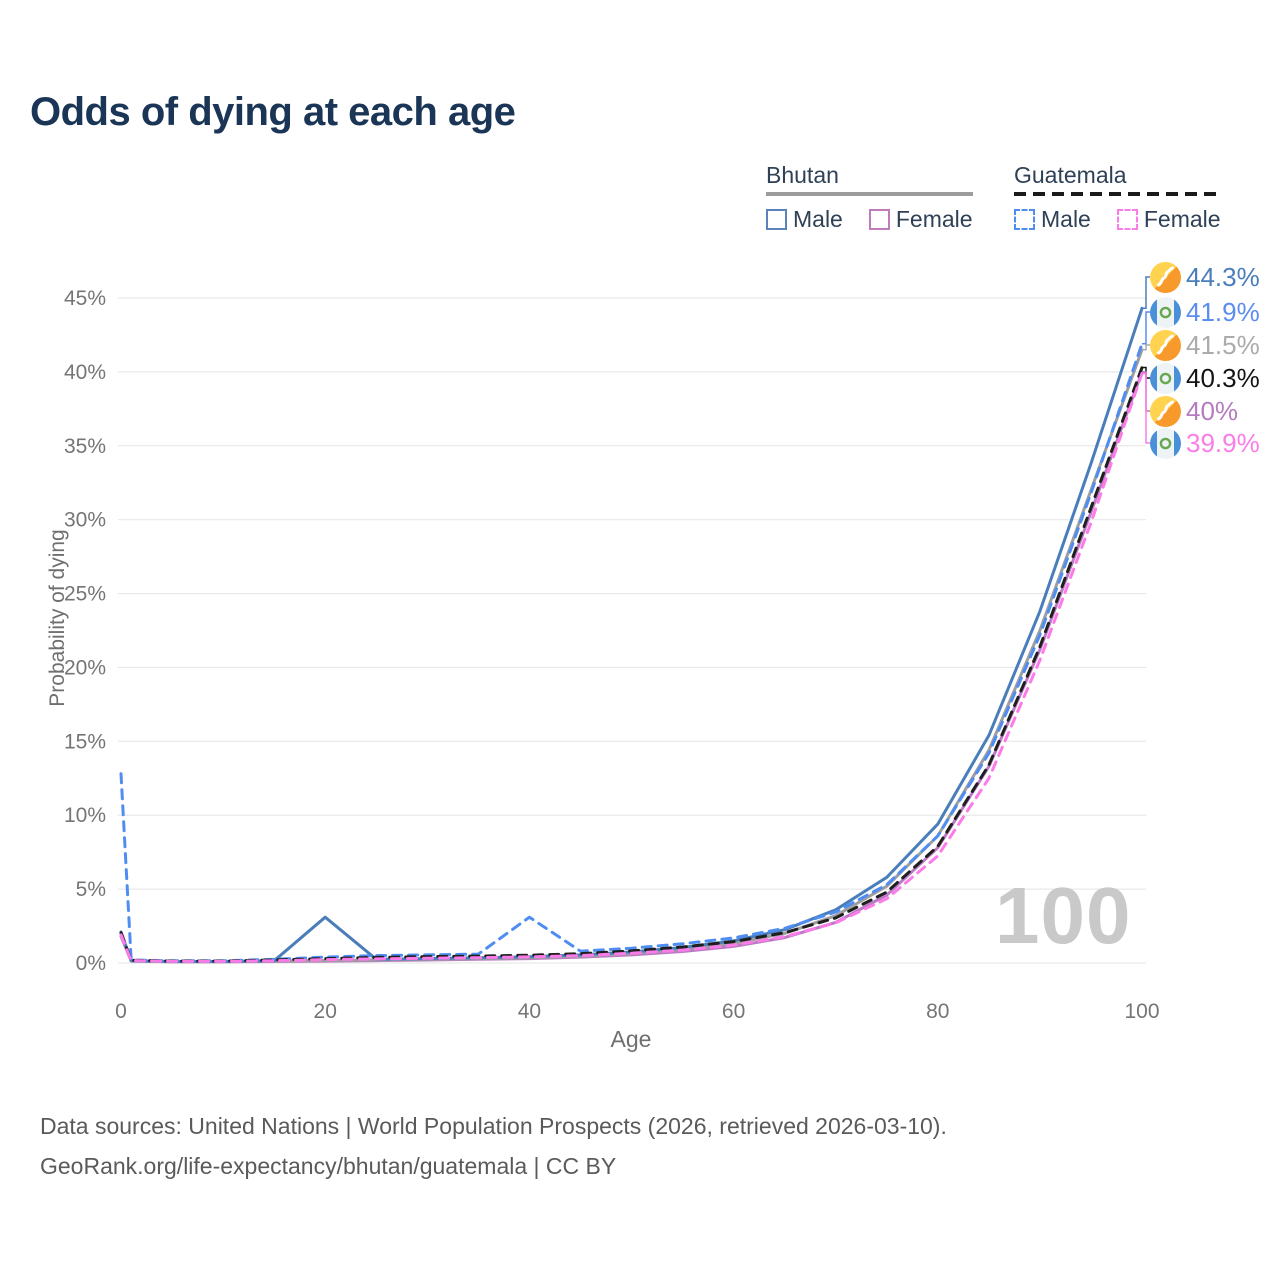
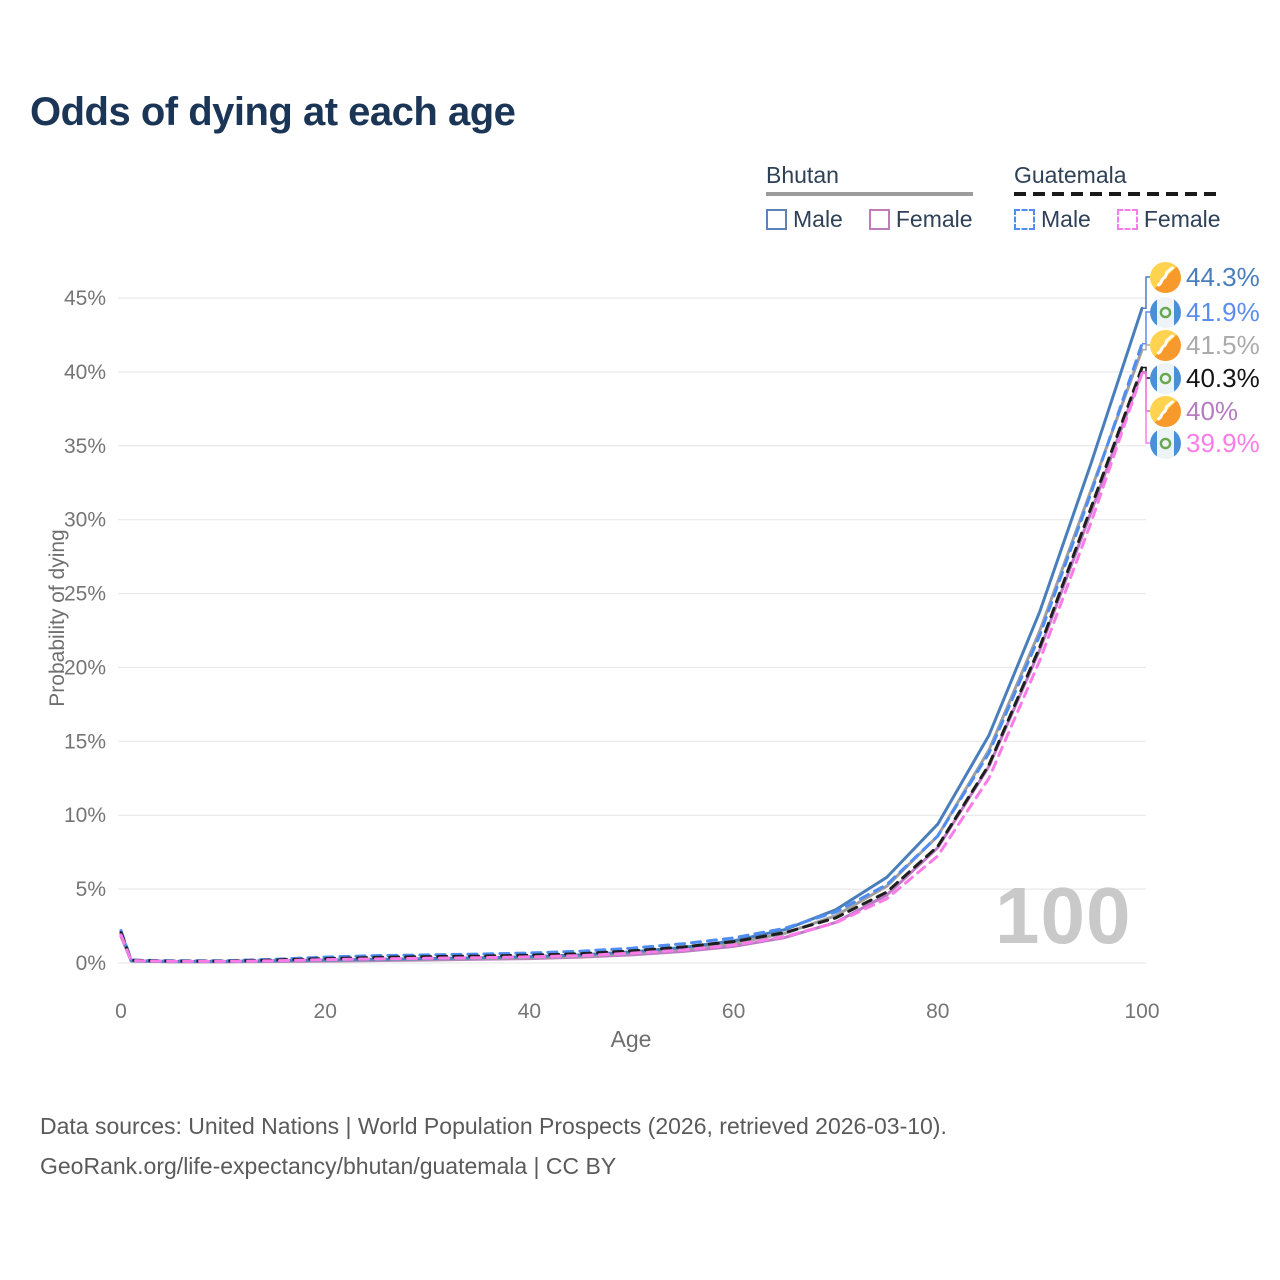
Guatemala Male/0: 12.8% -> 2.2%
Bhutan Male/20: 3.1% -> 0.2%
Guatemala Male/40: 3.1% -> 0.7%
